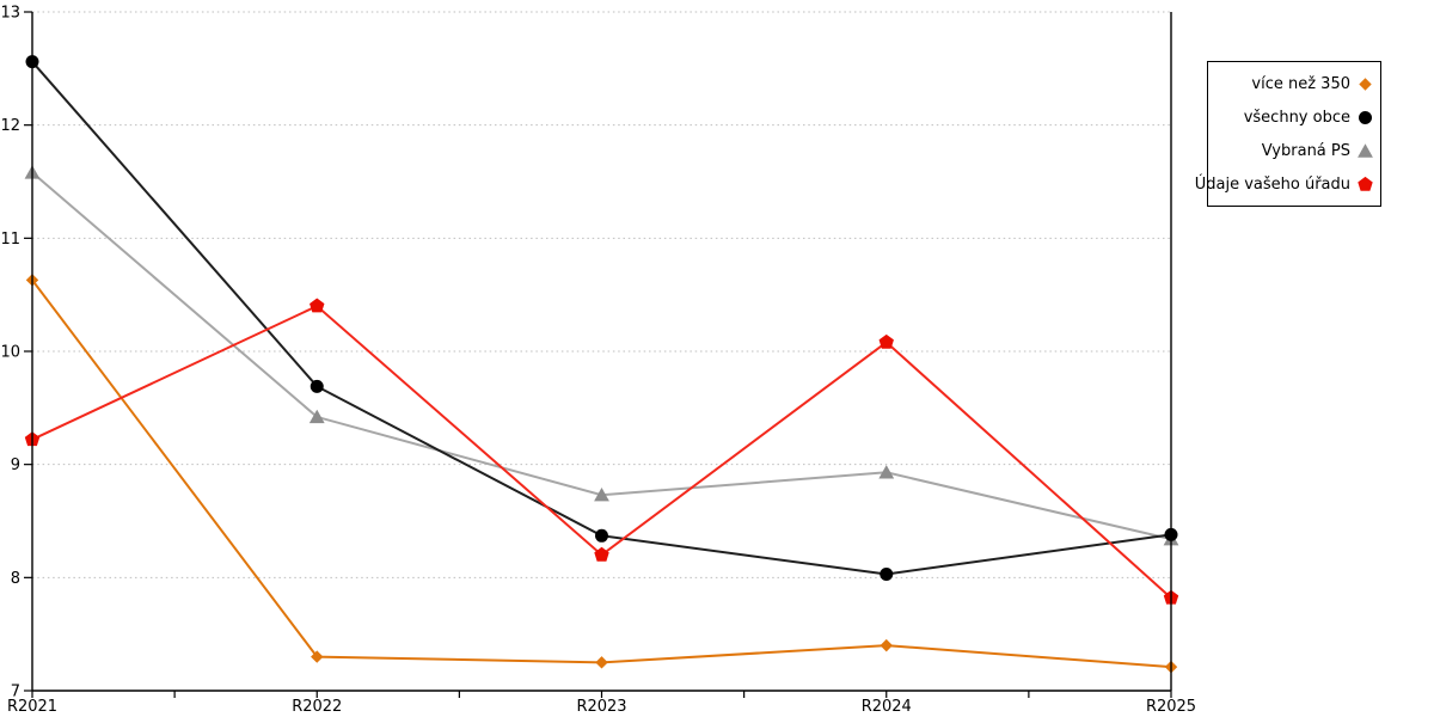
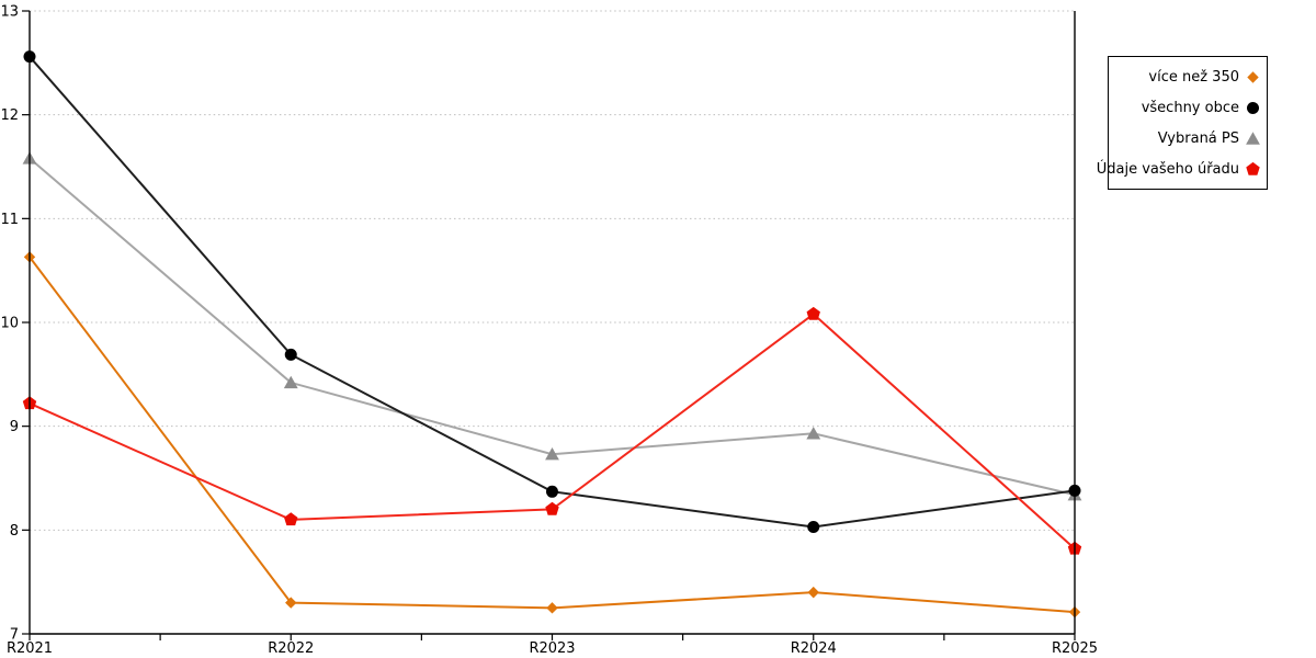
Údaje vašeho úřadu/R2022: 10.4 -> 8.1
